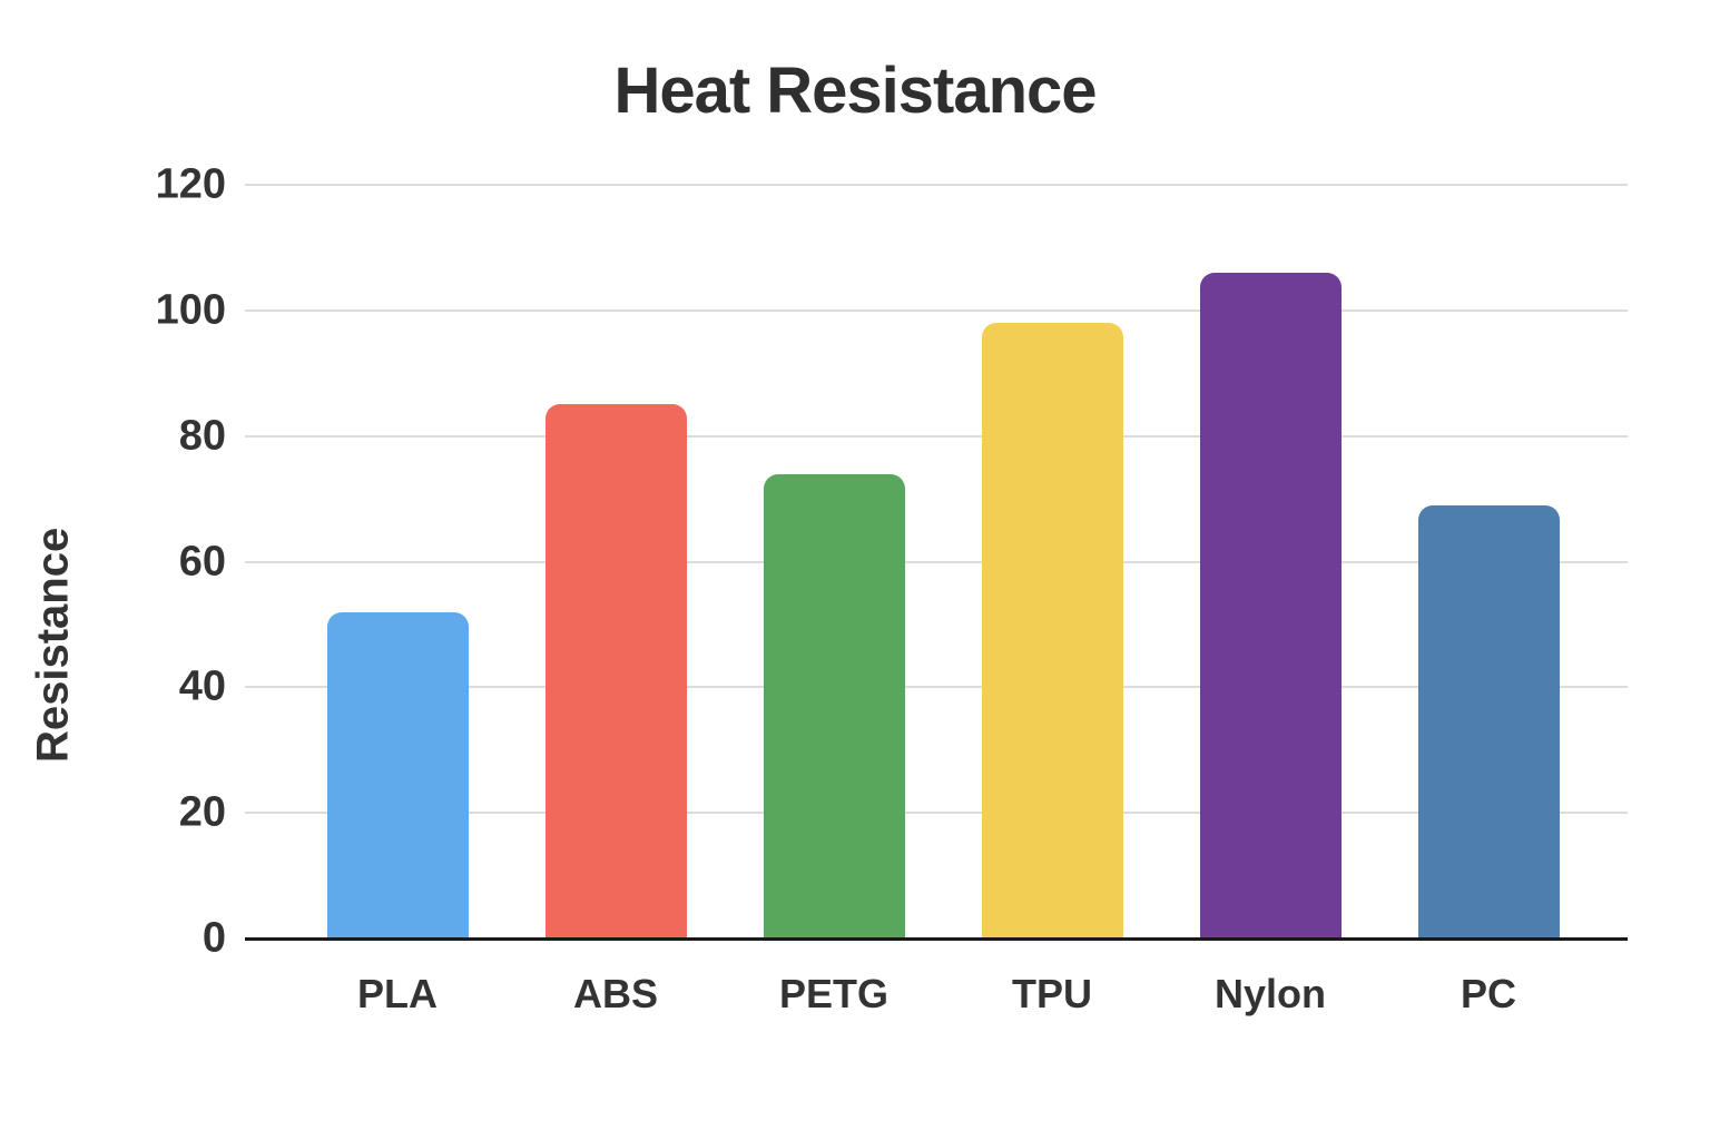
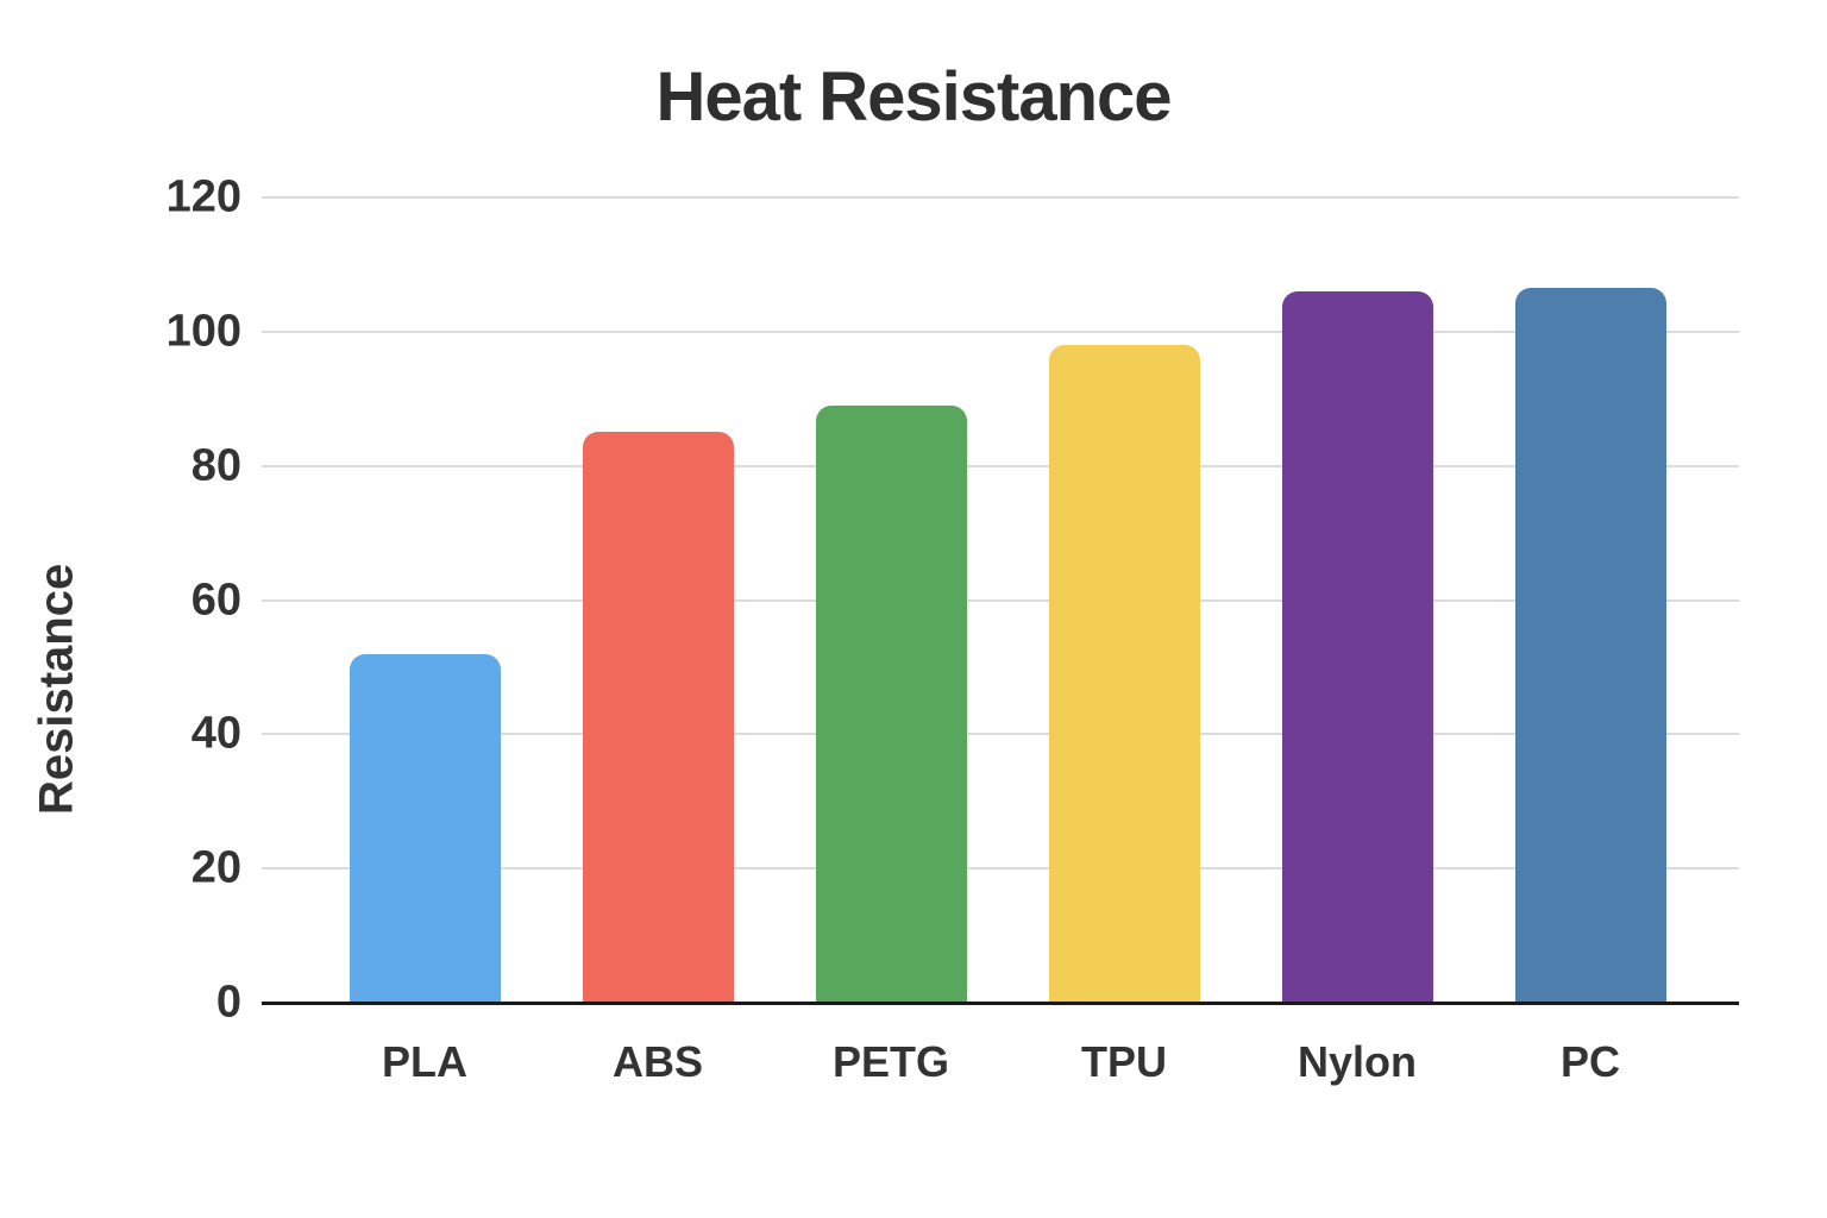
PETG: 74 -> 89
PC: 69 -> 106
